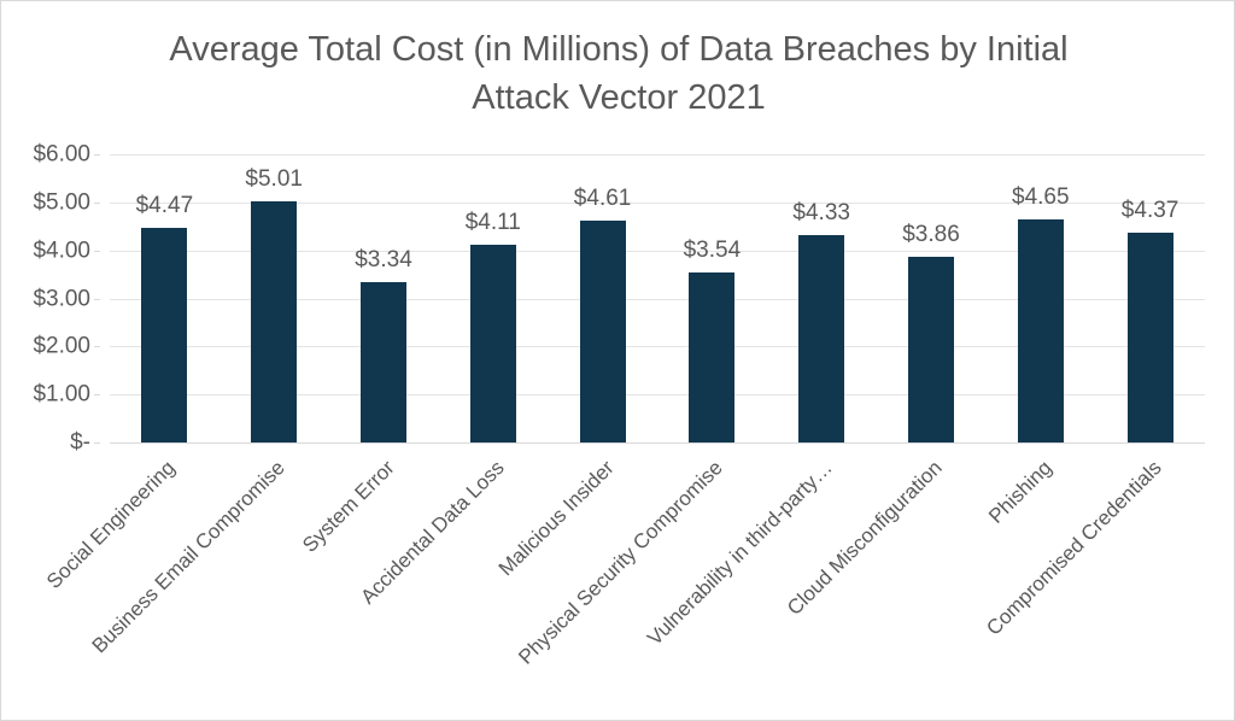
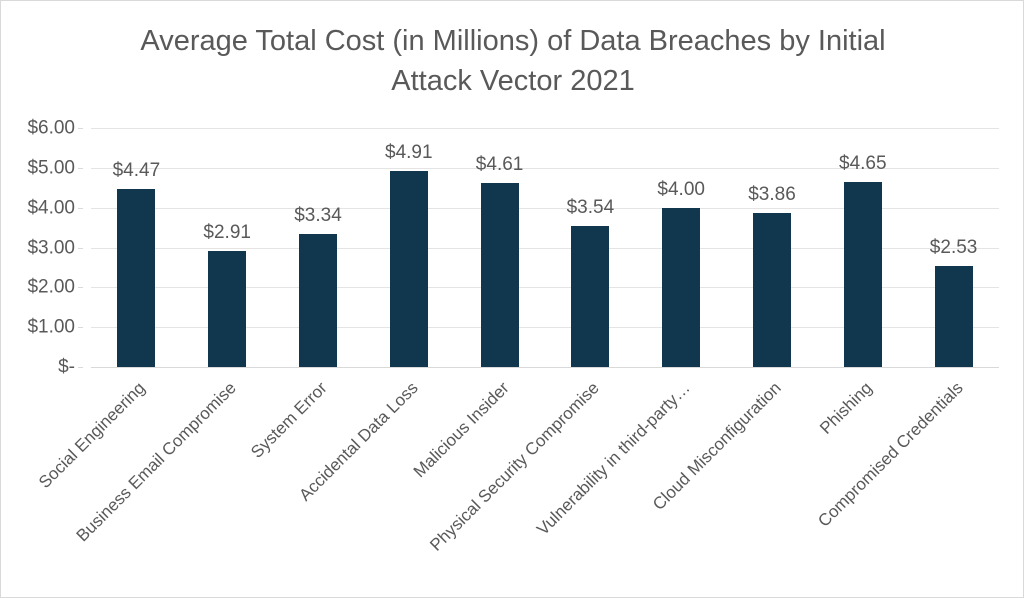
Business Email Compromise: $5.01 -> $2.91
Accidental Data Loss: $4.11 -> $4.91
Vulnerability in third-party…: $4.33 -> $4.00
Compromised Credentials: $4.37 -> $2.53
